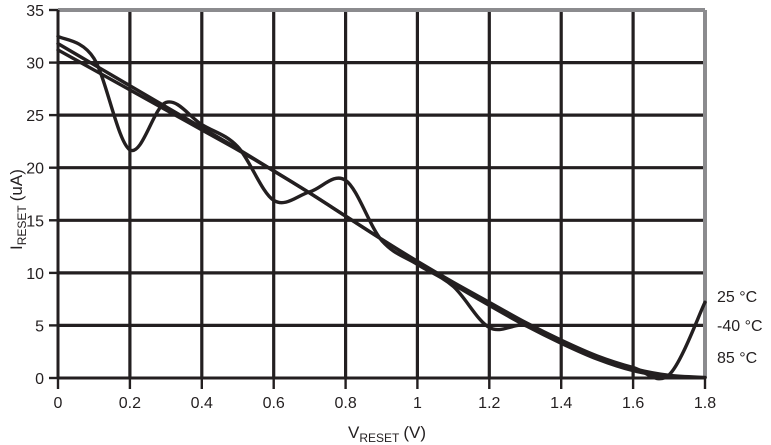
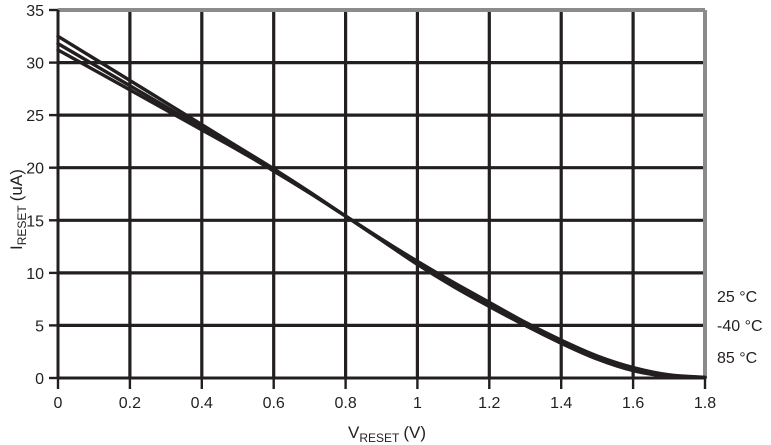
25 °C/0.2: 21.7 -> 28.3
25 °C/0.6: 16.9 -> 19.9
25 °C/0.8: 18.8 -> 15.4
25 °C/1.2: 4.8 -> 6.8
85 °C/1.8: 7.2 -> 0.1
